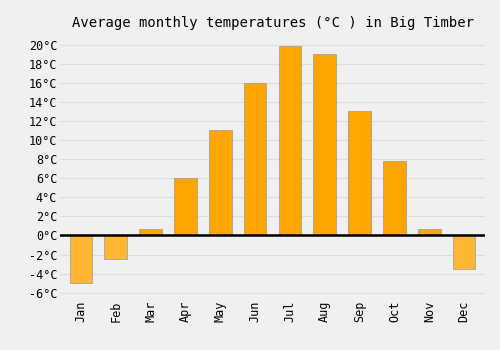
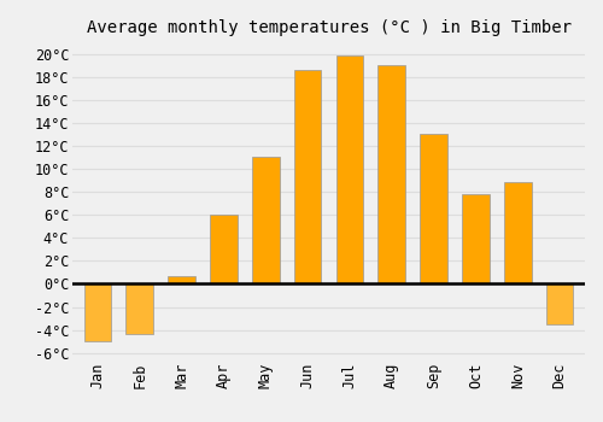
Feb: -2.5°C -> -4.4°C
Jun: 16.0°C -> 18.6°C
Nov: 0.7°C -> 8.8°C
